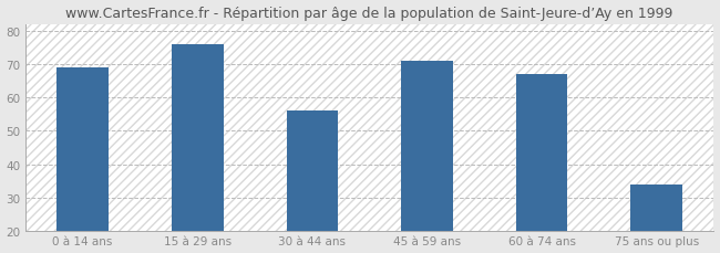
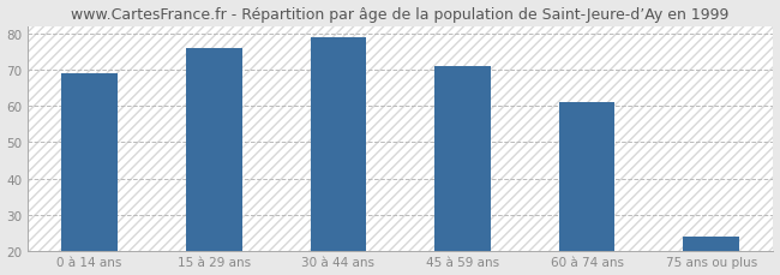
30 à 44 ans: 56 -> 79
60 à 74 ans: 67 -> 61
75 ans ou plus: 34 -> 24
